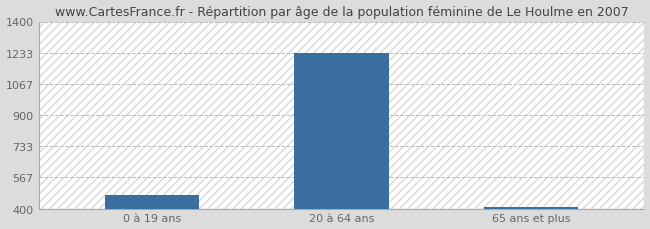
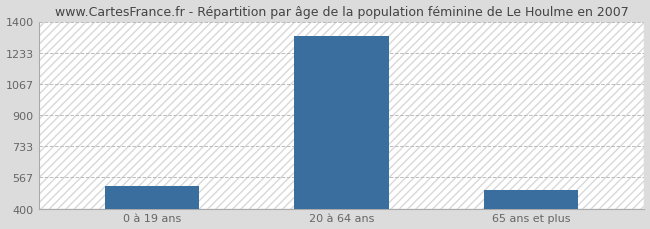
0 à 19 ans: 470 -> 520
20 à 64 ans: 1230 -> 1320
65 ans et plus: 410 -> 500
